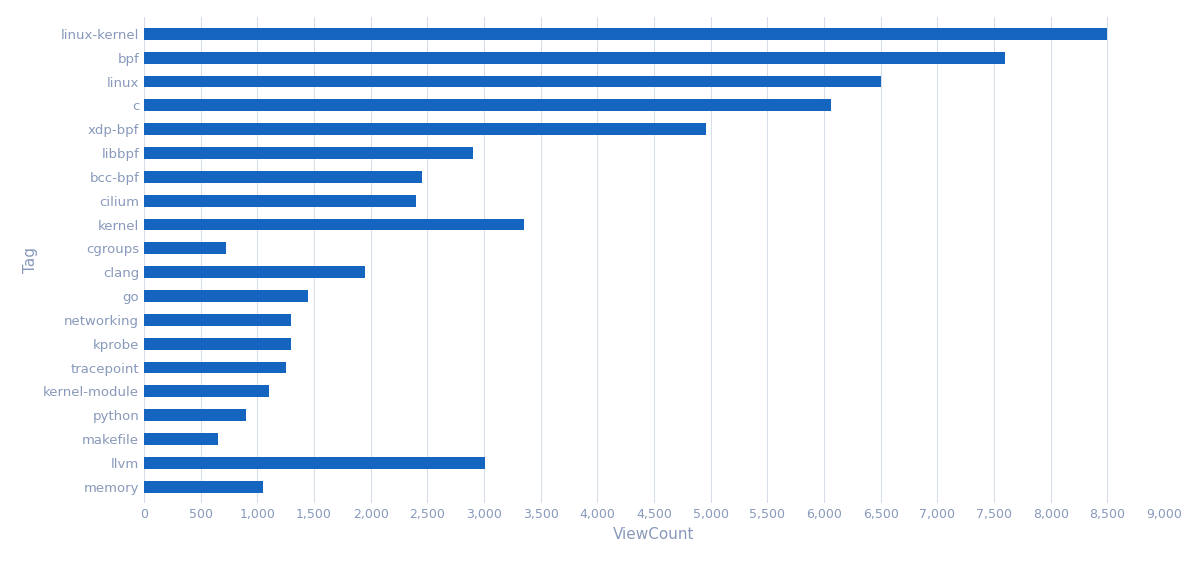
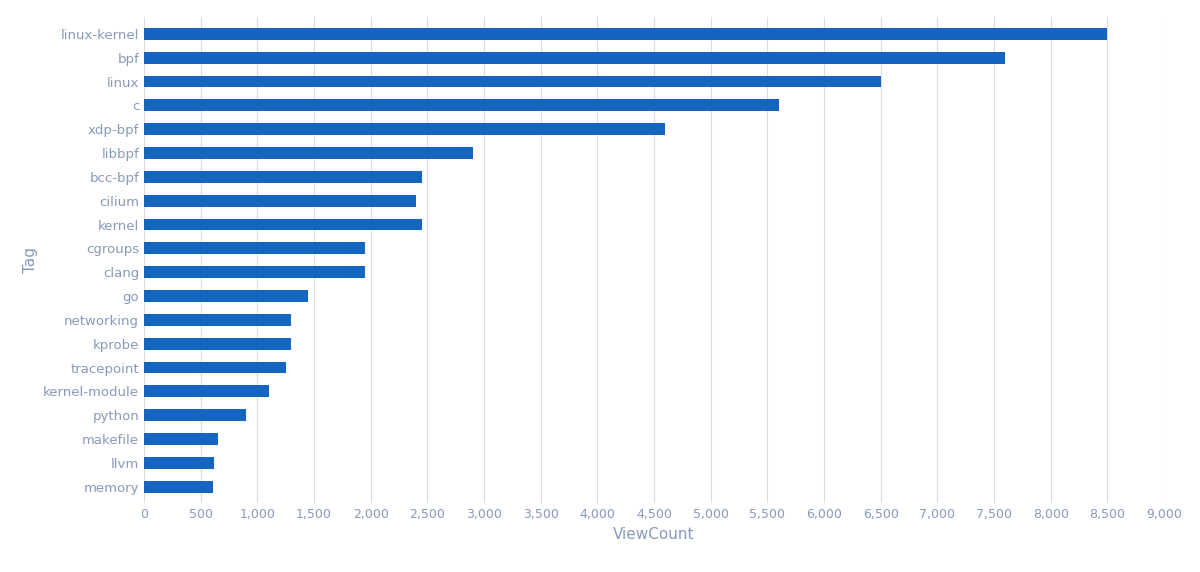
c: 6,060 -> 5,600
xdp-bpf: 4,960 -> 4,600
kernel: 3,350 -> 2,450
cgroups: 720 -> 1,950
llvm: 3,010 -> 620
memory: 1,050 -> 610
